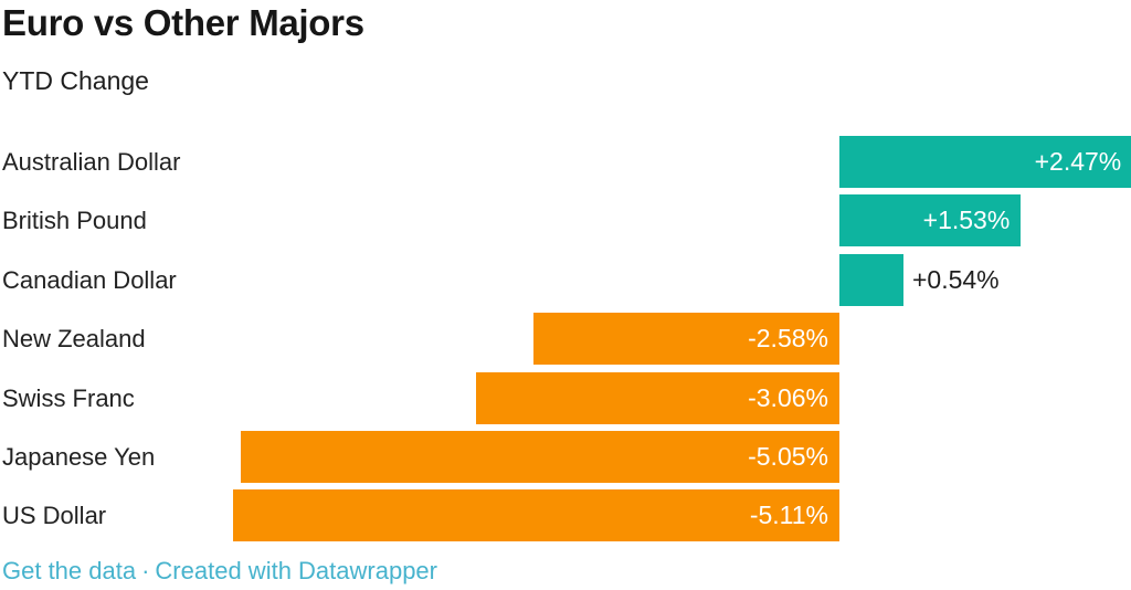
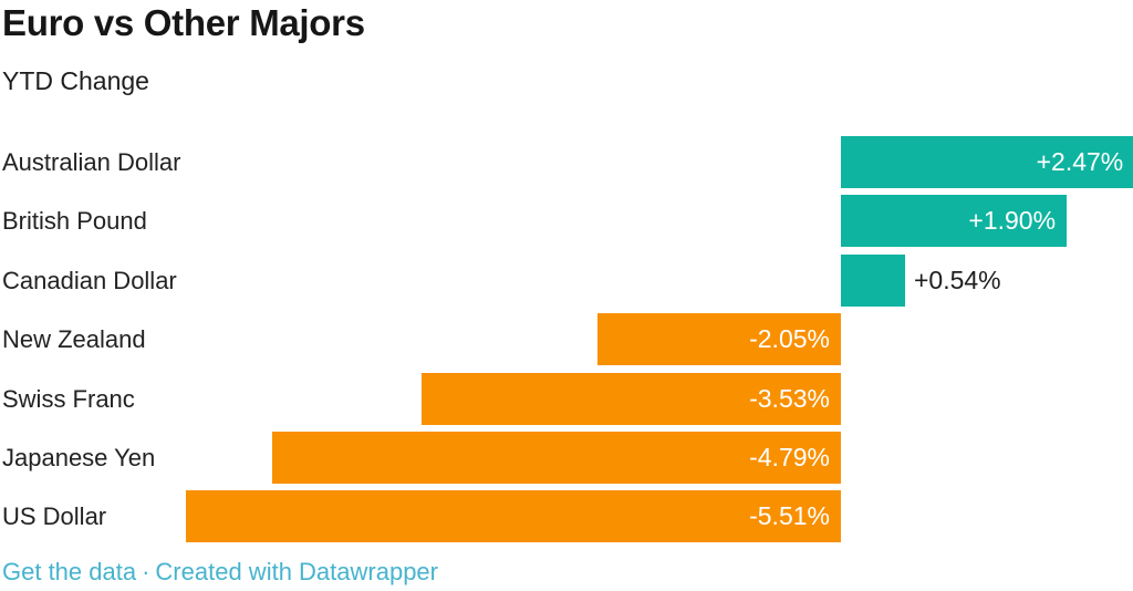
British Pound: +1.53% -> +1.90%
New Zealand: -2.58% -> -2.05%
Swiss Franc: -3.06% -> -3.53%
Japanese Yen: -5.05% -> -4.79%
US Dollar: -5.11% -> -5.51%
